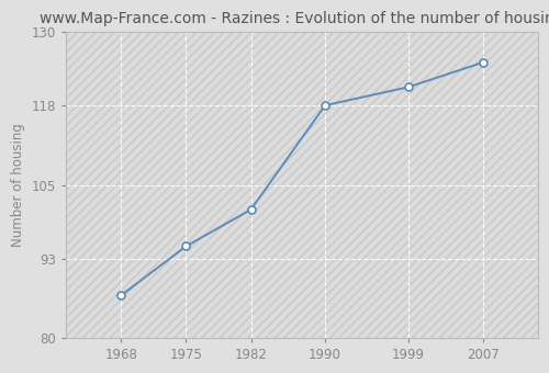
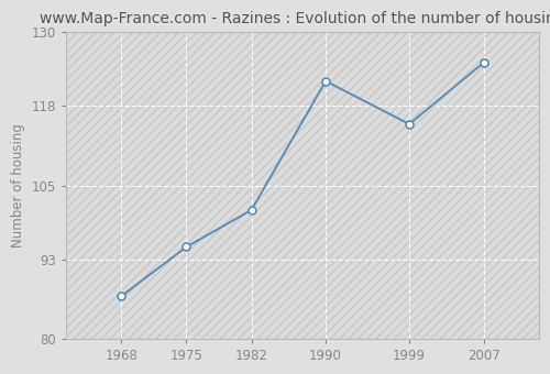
1990: 118 -> 122
1999: 121 -> 115
